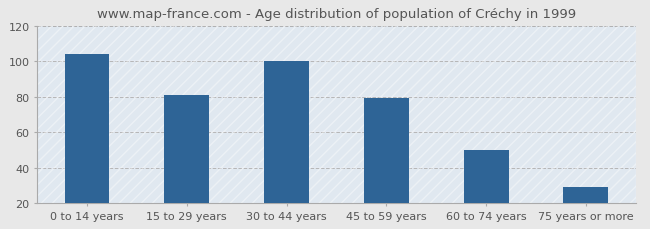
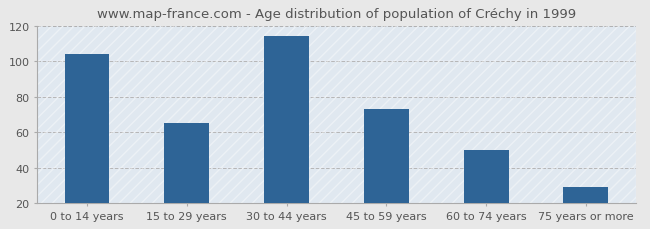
15 to 29 years: 81 -> 65
30 to 44 years: 100 -> 114
45 to 59 years: 79 -> 73
